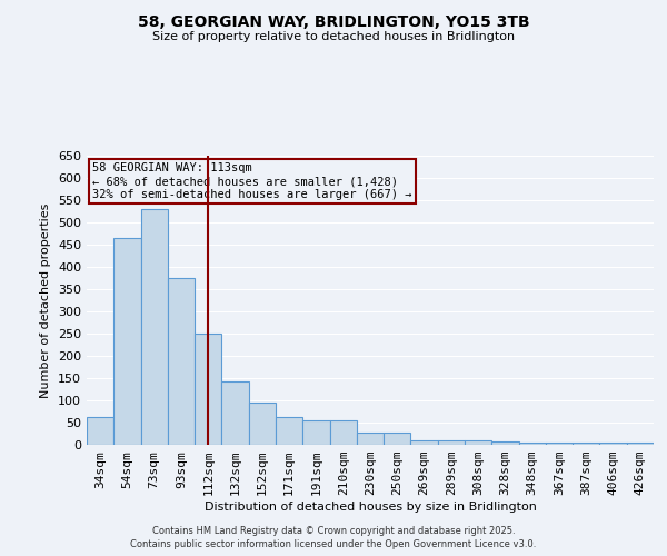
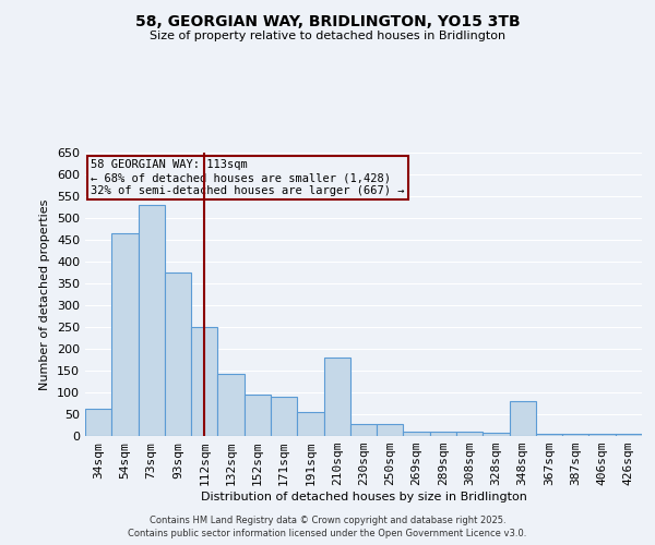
171sqm: 63 -> 90
210sqm: 55 -> 180
348sqm: 5 -> 80
